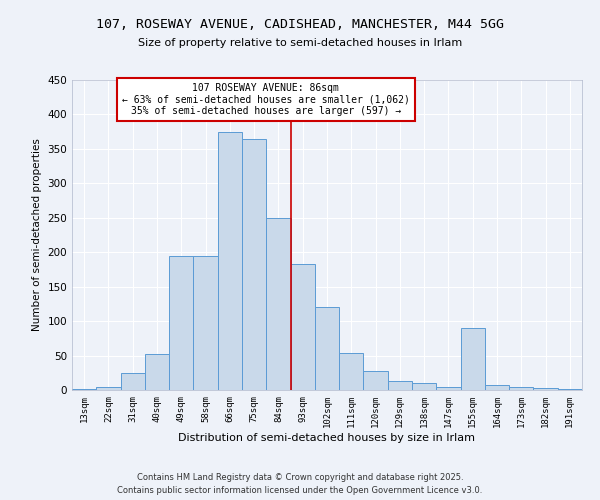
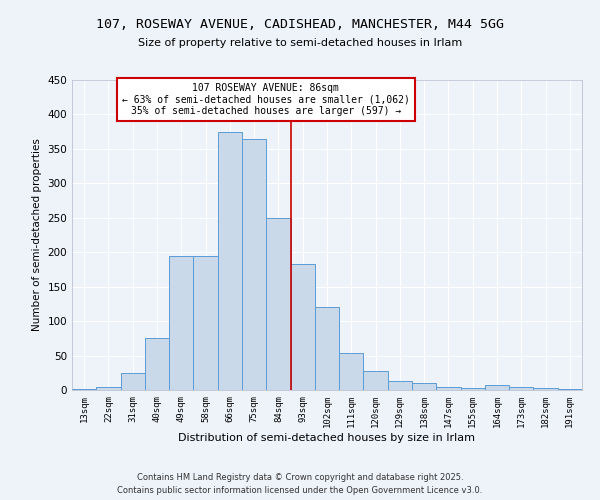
40sqm: 52 -> 75
155sqm: 90 -> 3
